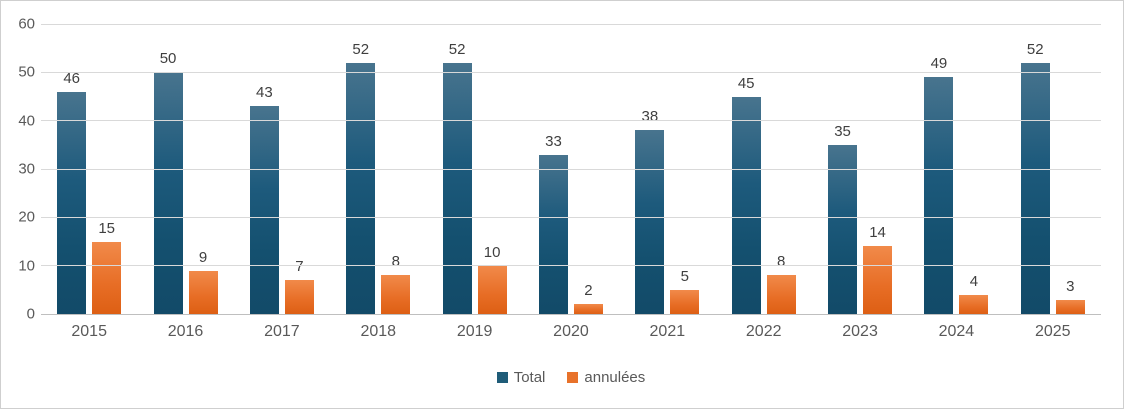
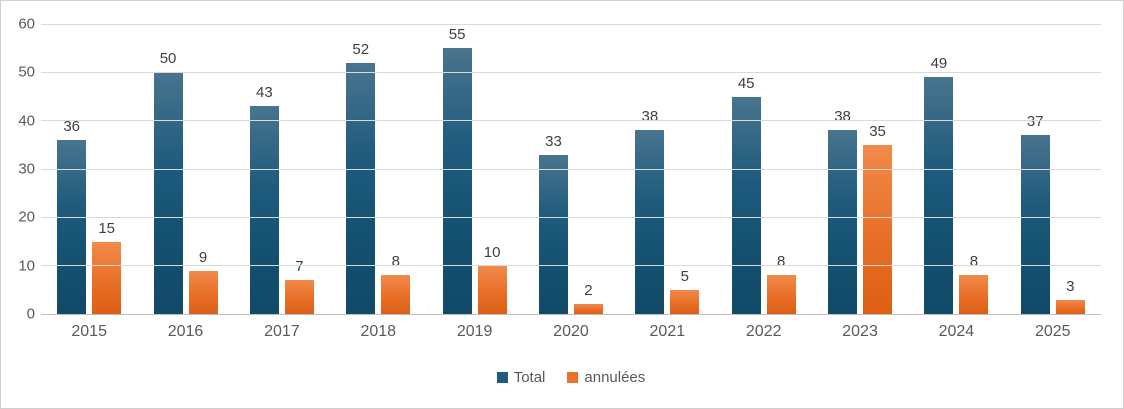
Total/2015: 46 -> 36
Total/2019: 52 -> 55
Total/2023: 35 -> 38
annulées/2023: 14 -> 35
annulées/2024: 4 -> 8
Total/2025: 52 -> 37
